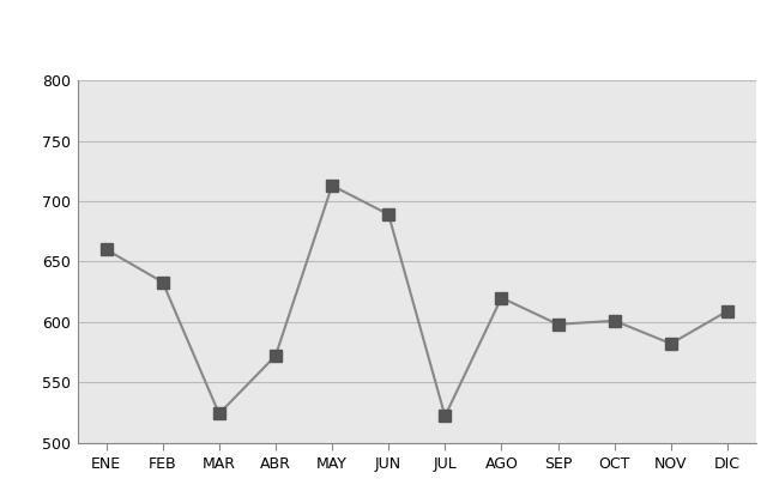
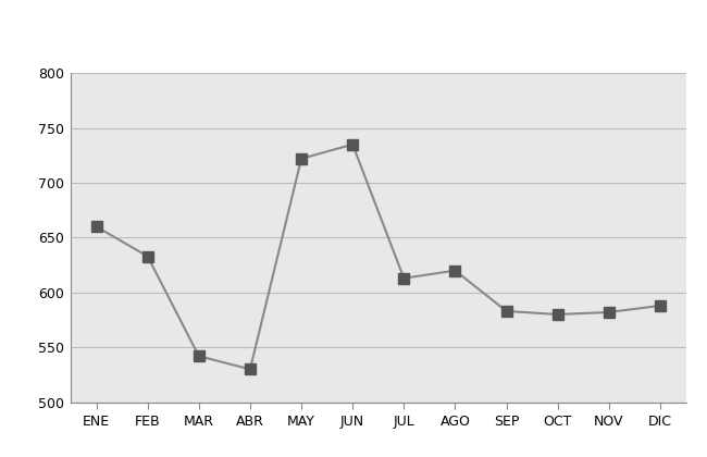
MAR: 524 -> 542
ABR: 572 -> 530
MAY: 713 -> 722
JUN: 689 -> 735
JUL: 522 -> 613
SEP: 598 -> 583
OCT: 601 -> 580
DIC: 609 -> 588
